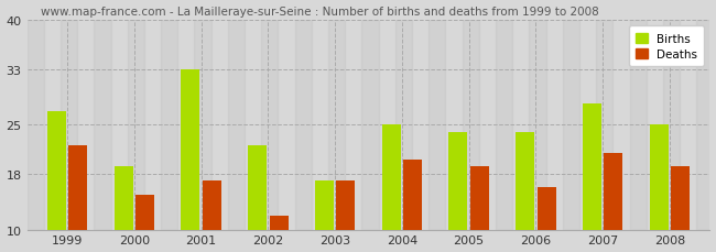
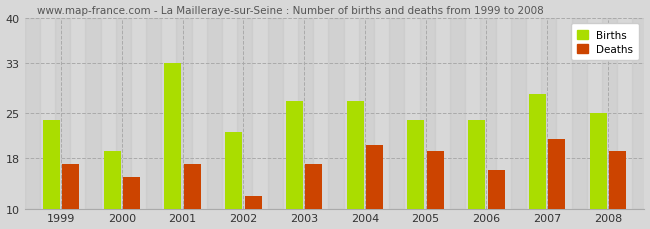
Births/1999: 27 -> 24
Deaths/1999: 22 -> 17
Births/2003: 17 -> 27
Births/2004: 25 -> 27
